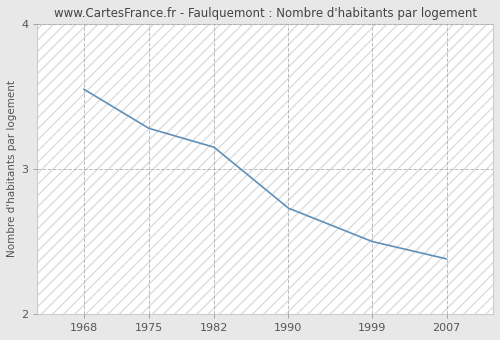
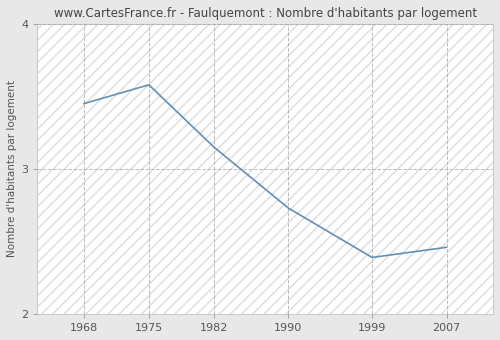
1968: 3.55 -> 3.45
1975: 3.28 -> 3.58
1999: 2.50 -> 2.39
2007: 2.38 -> 2.46
